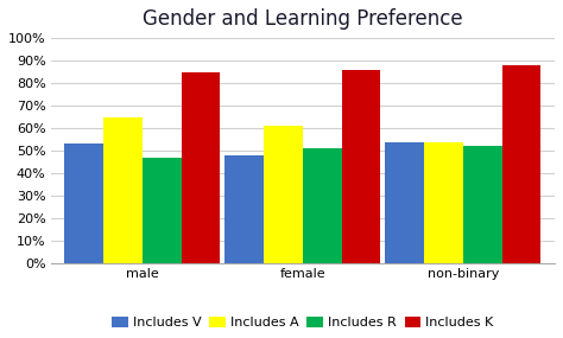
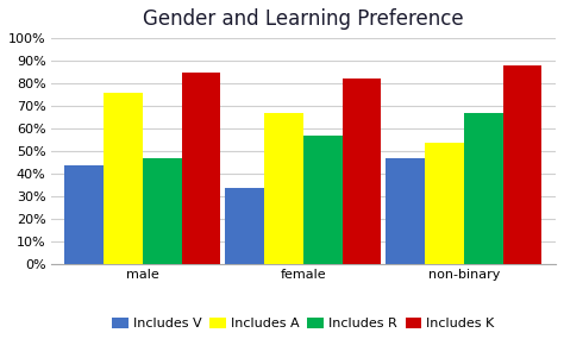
Includes V/male: 53% -> 44%
Includes A/male: 65% -> 76%
Includes V/female: 48% -> 34%
Includes A/female: 61% -> 67%
Includes R/female: 51% -> 57%
Includes K/female: 86% -> 82%
Includes V/non-binary: 54% -> 47%
Includes R/non-binary: 52% -> 67%
